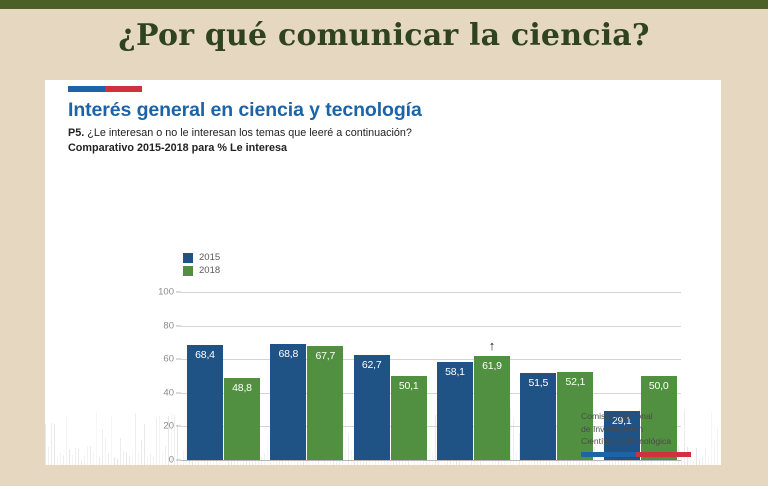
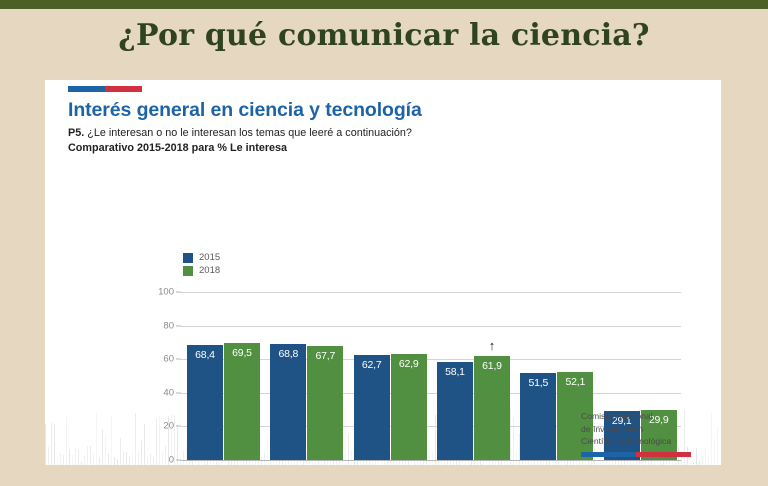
2018/Tecnología: 48,8 -> 69,5
2018/Policial y delictual: 50,1 -> 62,9
2018/Política: 50,0 -> 29,9
